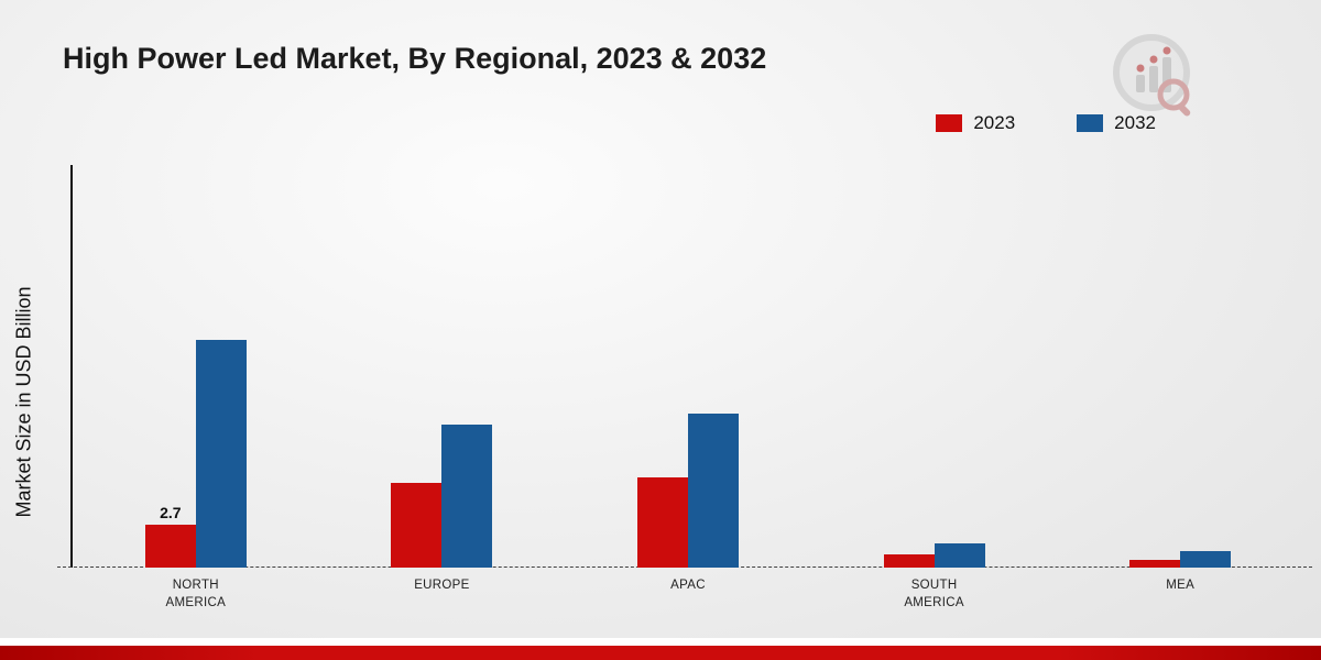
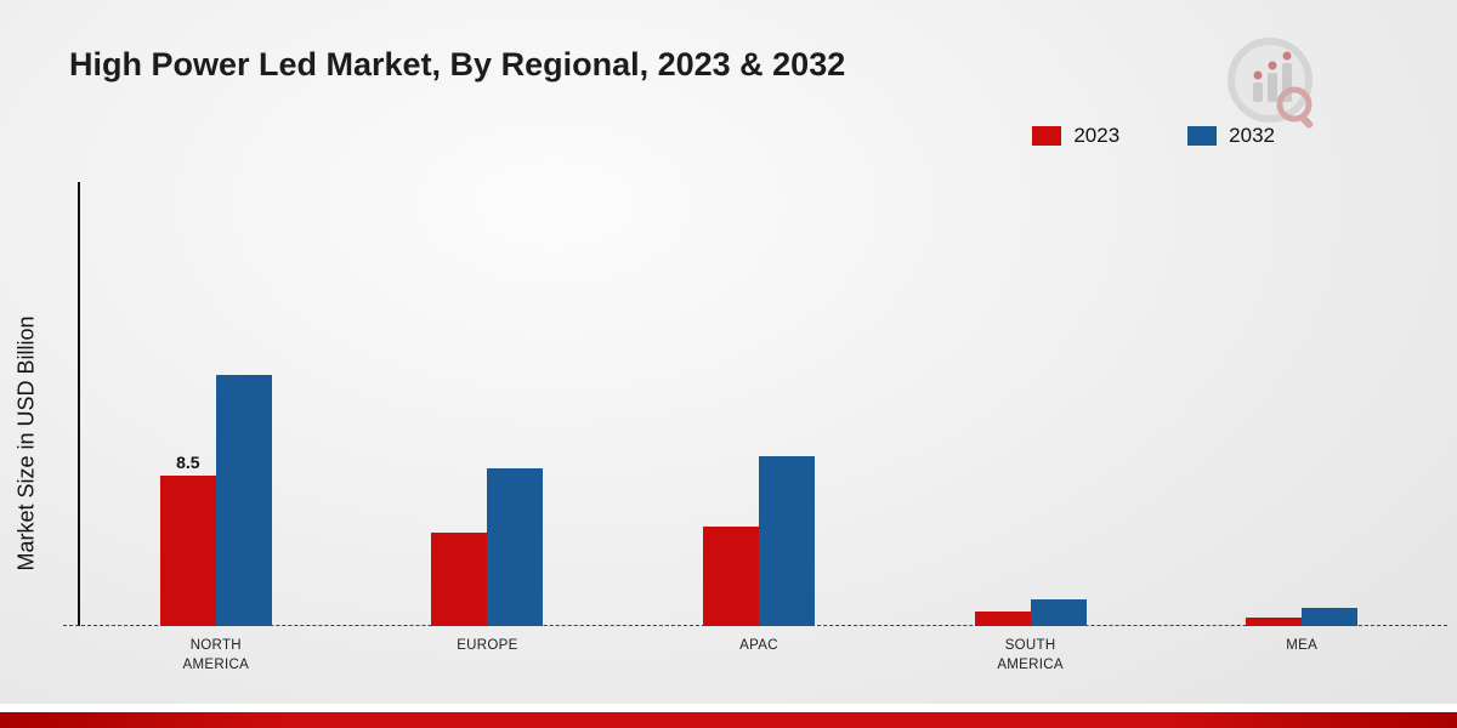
2023/NORTH AMERICA: 2.7 -> 8.5
